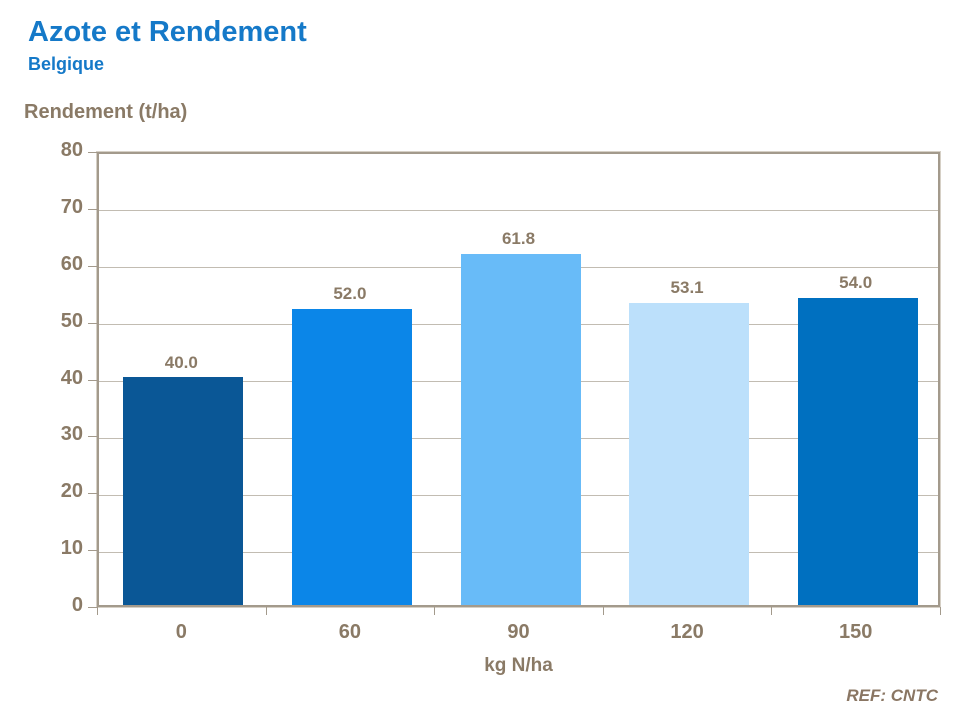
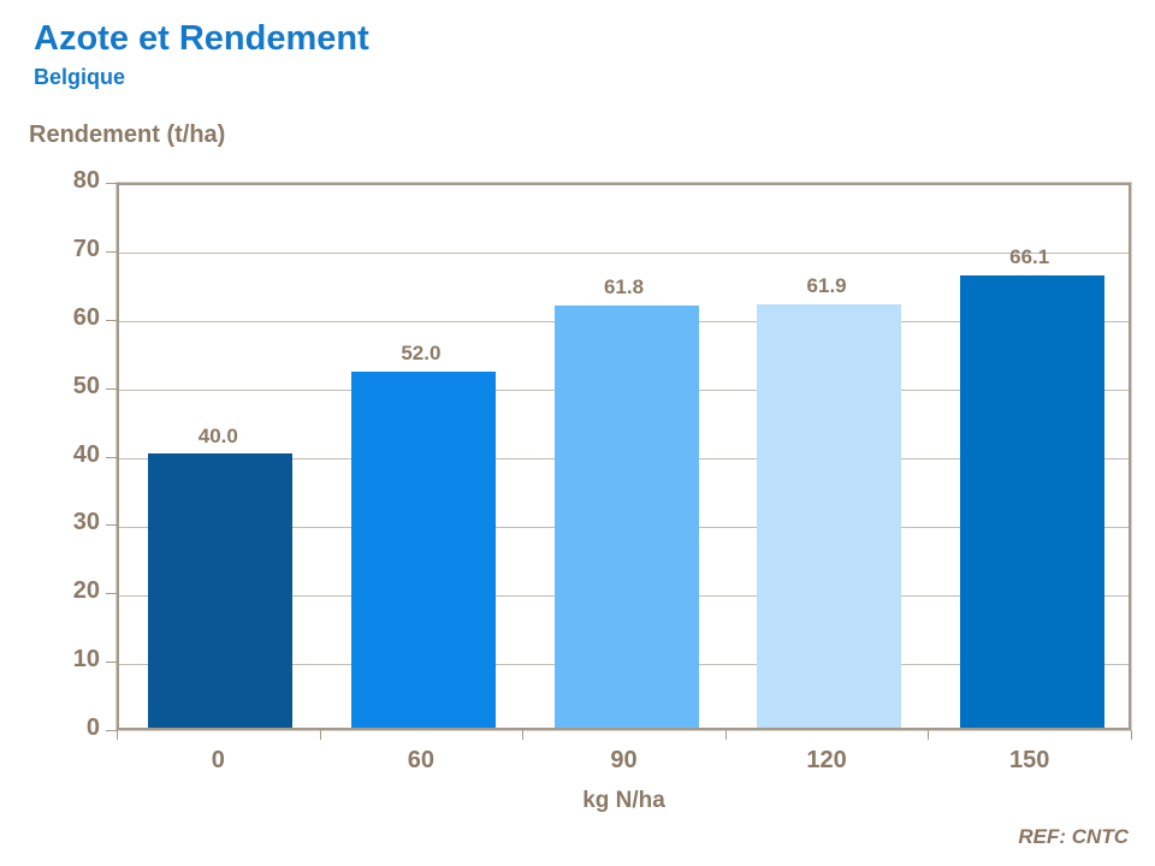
120: 53.1 -> 61.9
150: 54.0 -> 66.1
